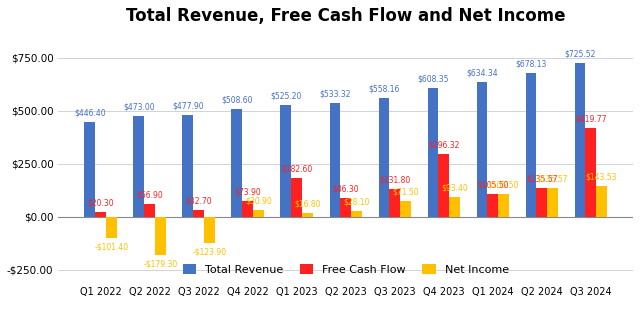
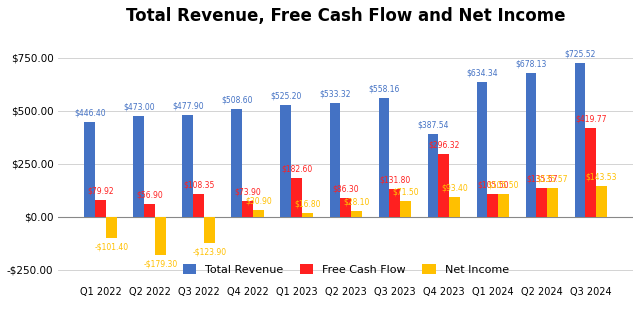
Free Cash Flow/Q1 2022: $20.30 -> $79.92
Free Cash Flow/Q3 2022: $32.70 -> $108.35
Total Revenue/Q4 2023: $608.35 -> $387.54
